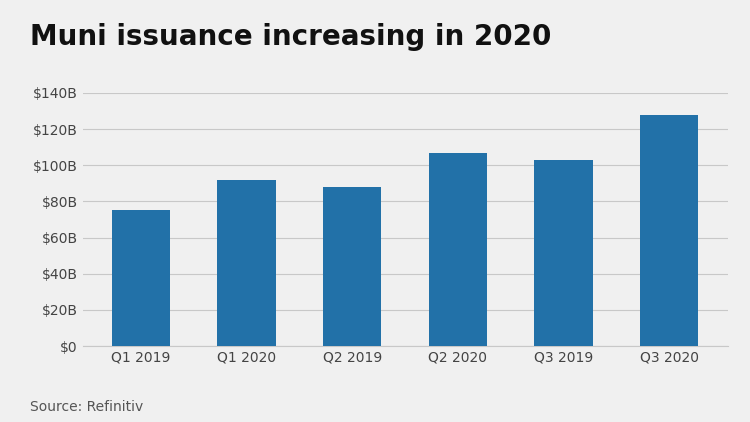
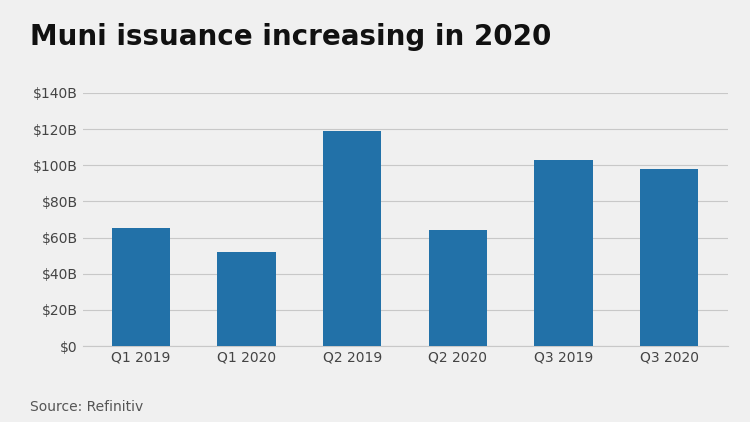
Q1 2019: $75B -> $65B
Q1 2020: $92B -> $52B
Q2 2019: $88B -> $119B
Q2 2020: $107B -> $64B
Q3 2020: $128B -> $98B
